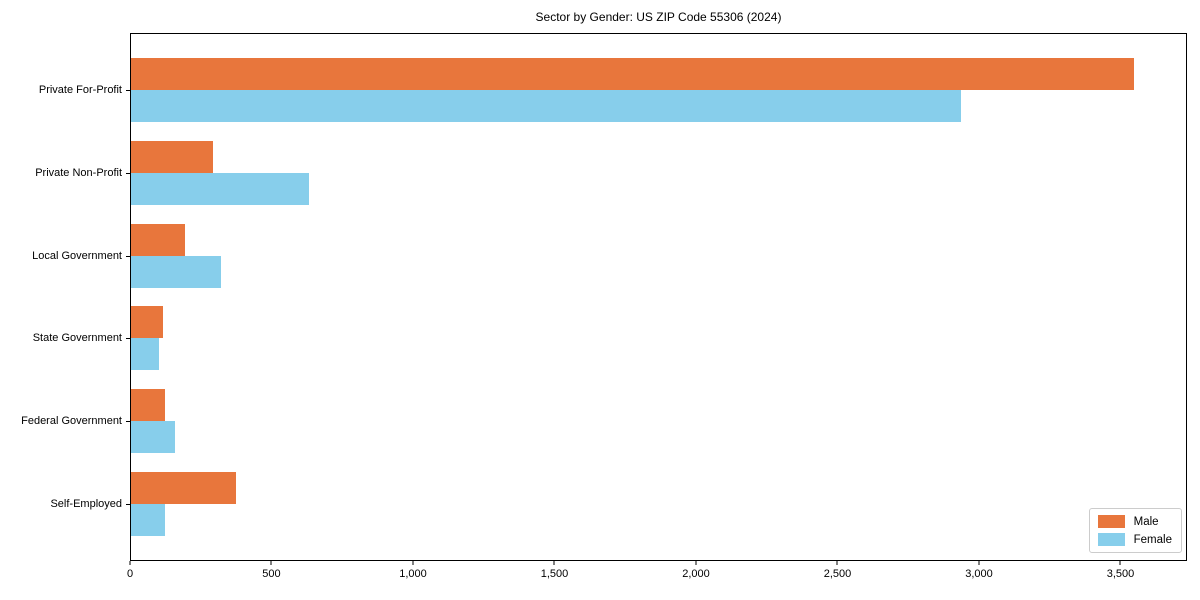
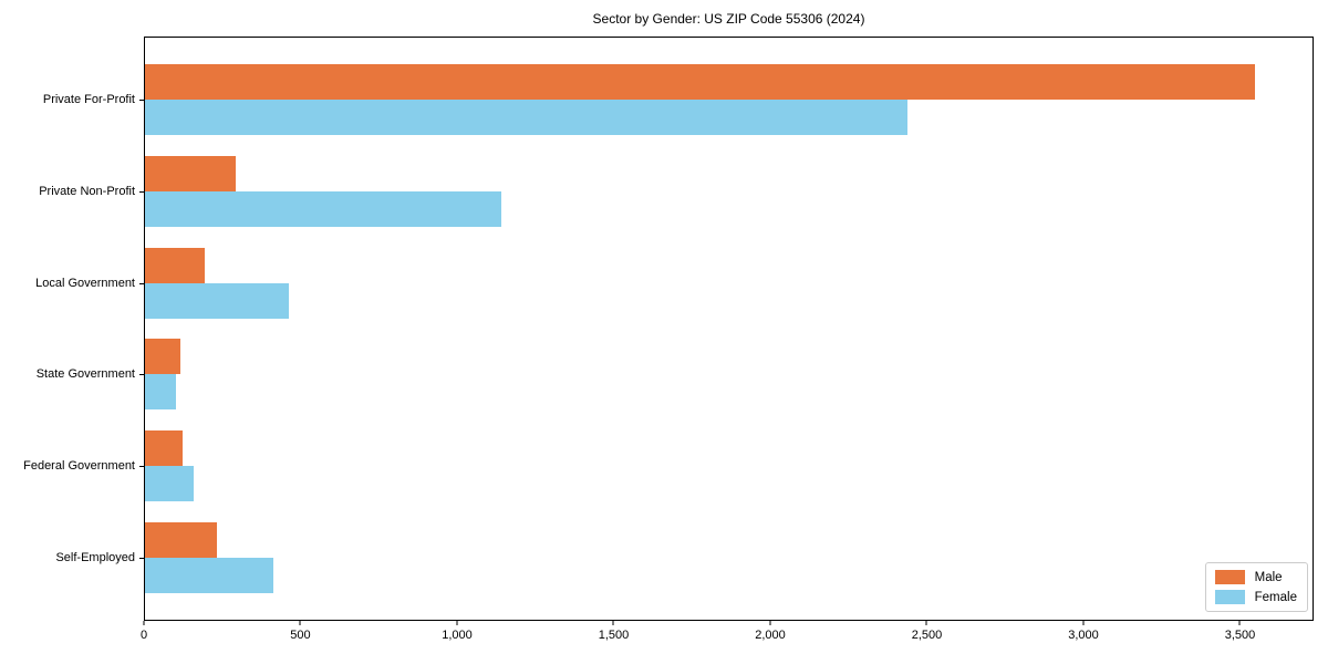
Female/Private For-Profit: 2940 -> 2440
Female/Private Non-Profit: 630 -> 1140
Female/Local Government: 320 -> 460
Male/Self-Employed: 370 -> 230
Female/Self-Employed: 120 -> 410
